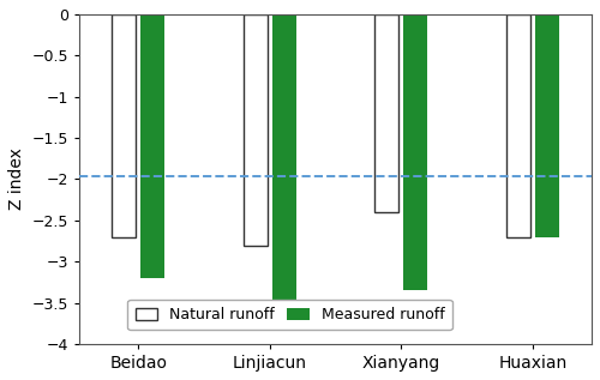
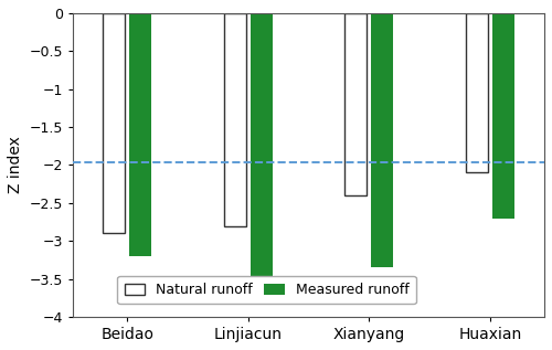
Natural runoff/Beidao: -2.7 -> -2.9
Natural runoff/Huaxian: -2.7 -> -2.1
